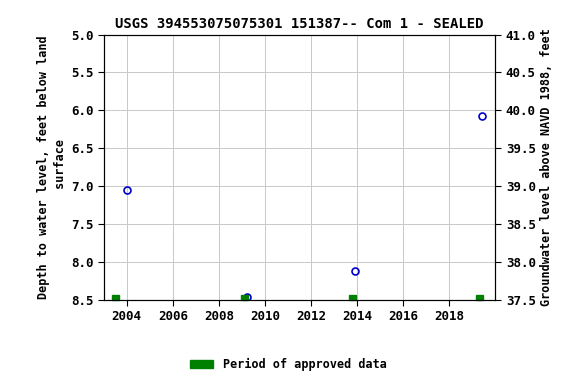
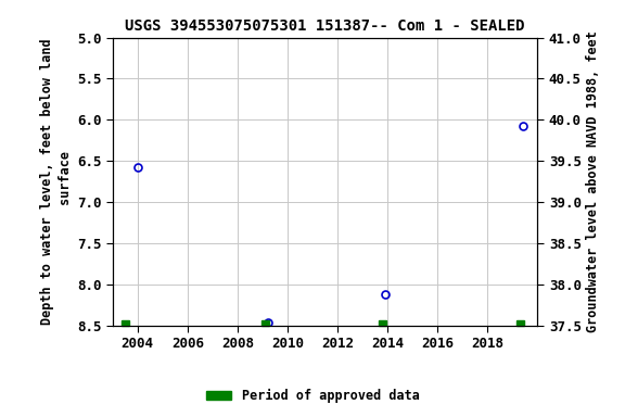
2004: 7.05 -> 6.58
